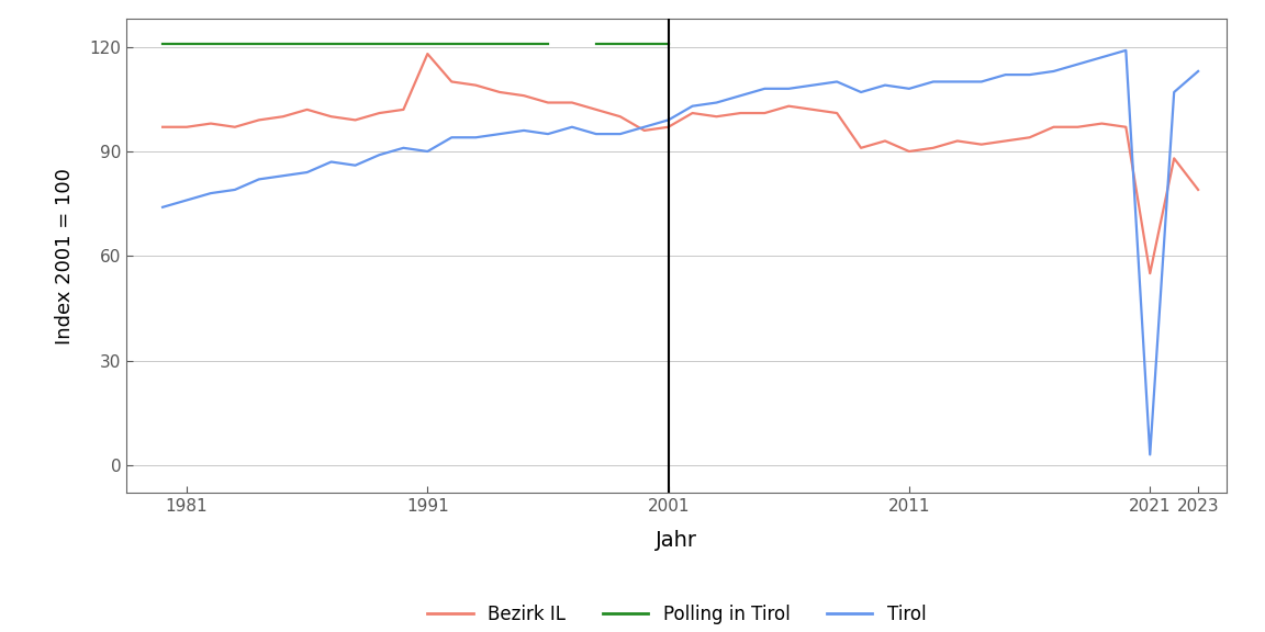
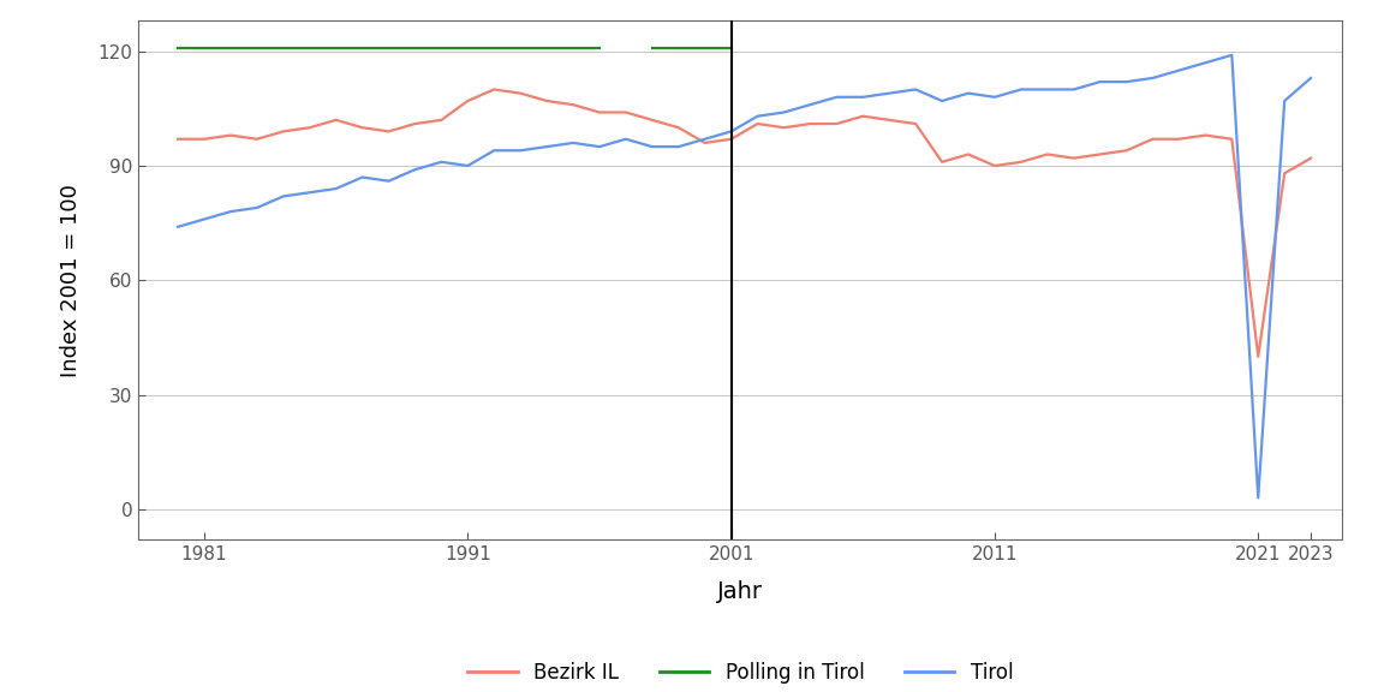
Bezirk IL/1991: 118 -> 107
Bezirk IL/2021: 55 -> 40
Bezirk IL/2023: 79 -> 92
